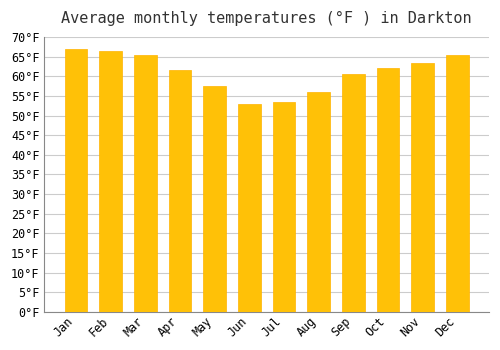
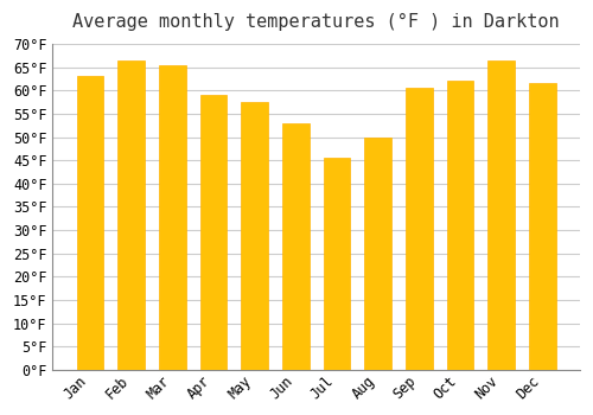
Jan: 67.0°F -> 63.0°F
Apr: 61.5°F -> 59.0°F
Jul: 53.5°F -> 45.5°F
Aug: 56.0°F -> 50.0°F
Nov: 63.5°F -> 66.5°F
Dec: 65.5°F -> 61.5°F
